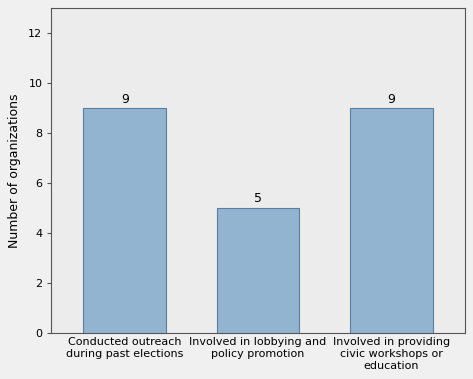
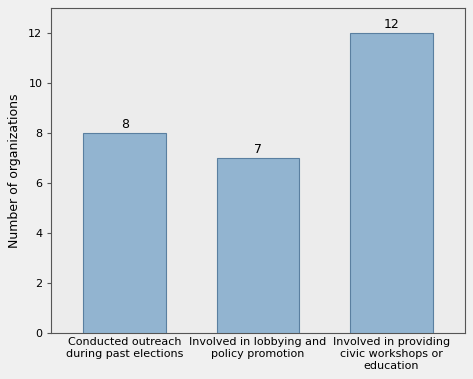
Conducted outreach during past elections: 9 -> 8
Involved in lobbying and policy promotion: 5 -> 7
Involved in providing civic workshops or education: 9 -> 12
